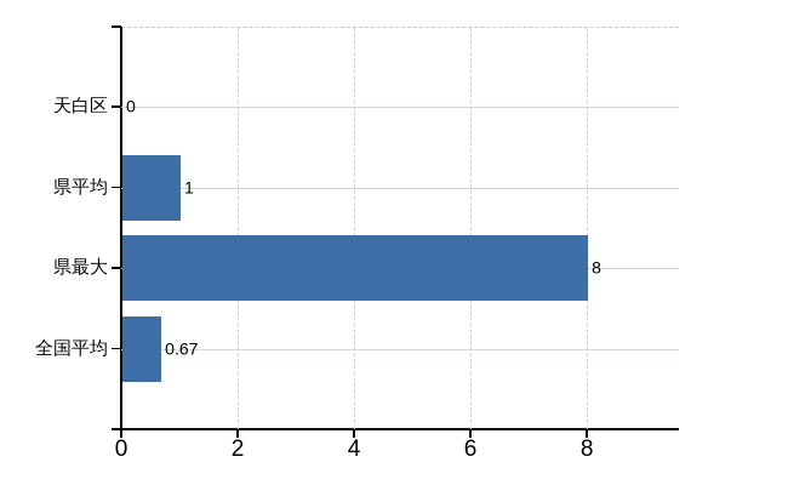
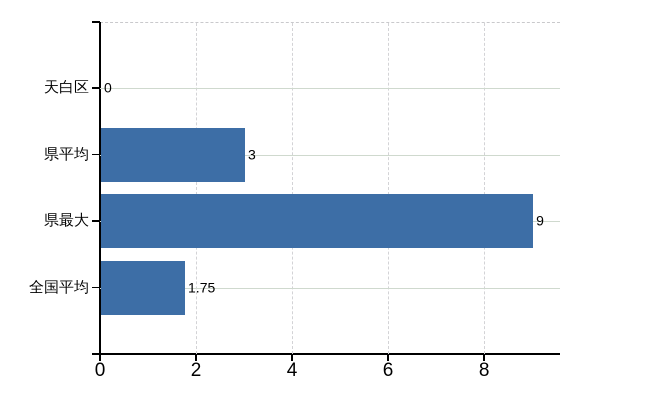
県平均: 1 -> 3
県最大: 8 -> 9
全国平均: 0.67 -> 1.75
